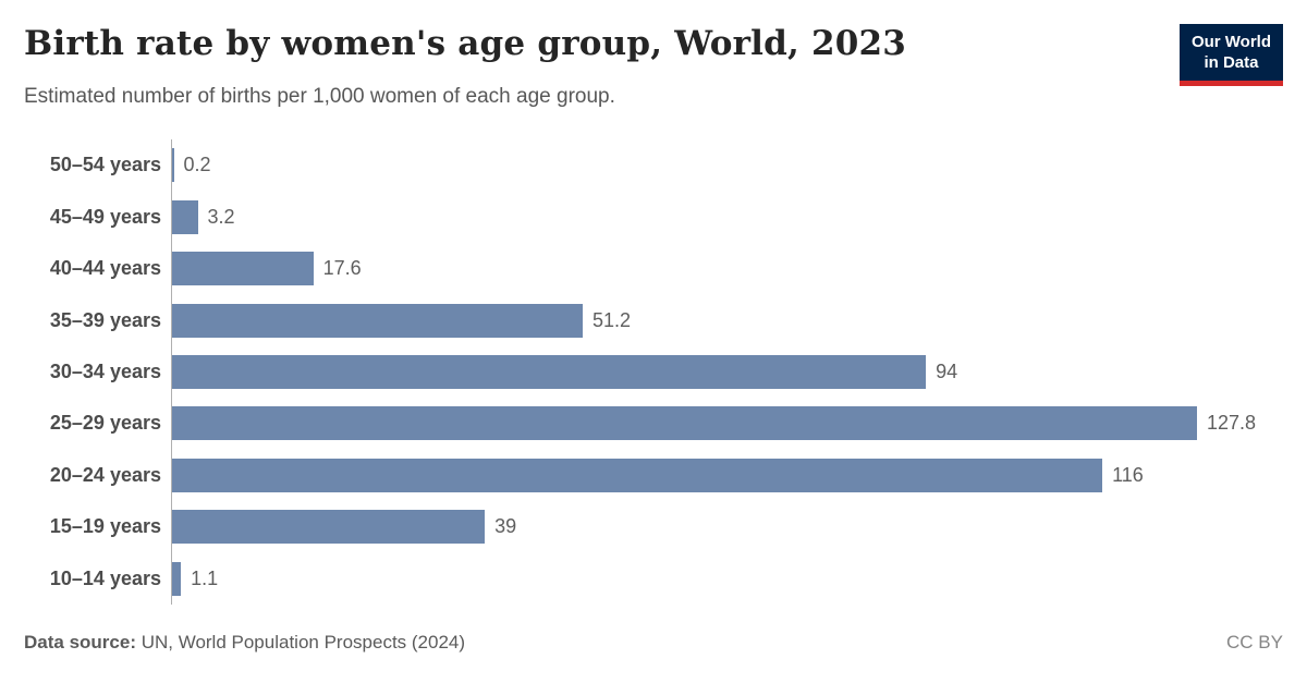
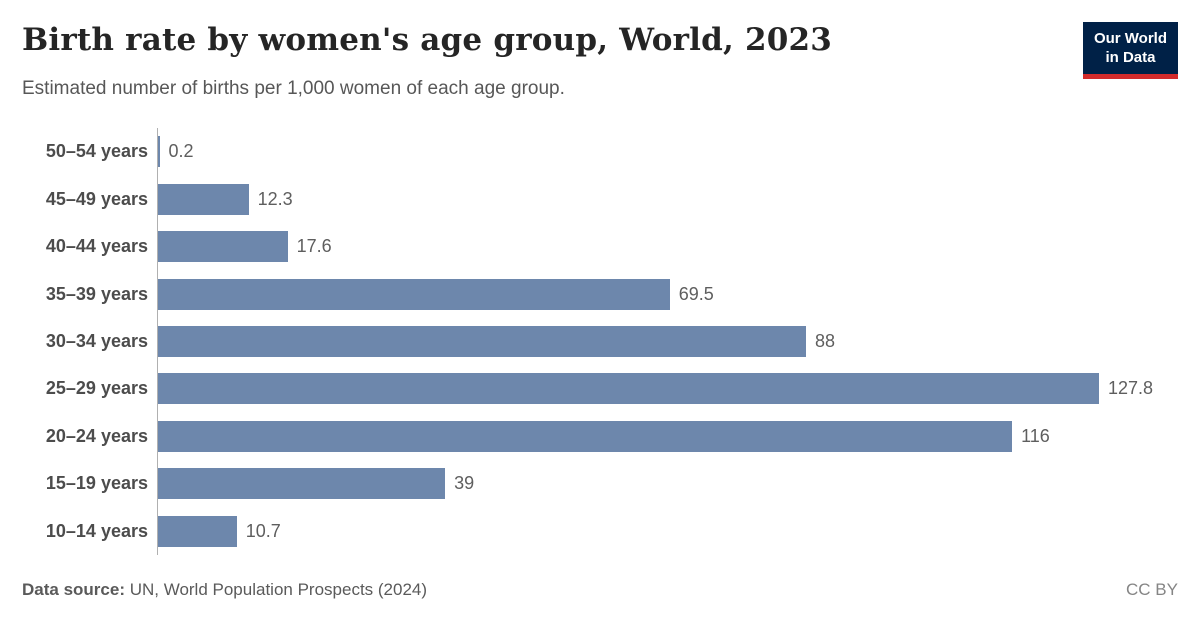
45–49 years: 3.2 -> 12.3
35–39 years: 51.2 -> 69.5
30–34 years: 94 -> 88
10–14 years: 1.1 -> 10.7
